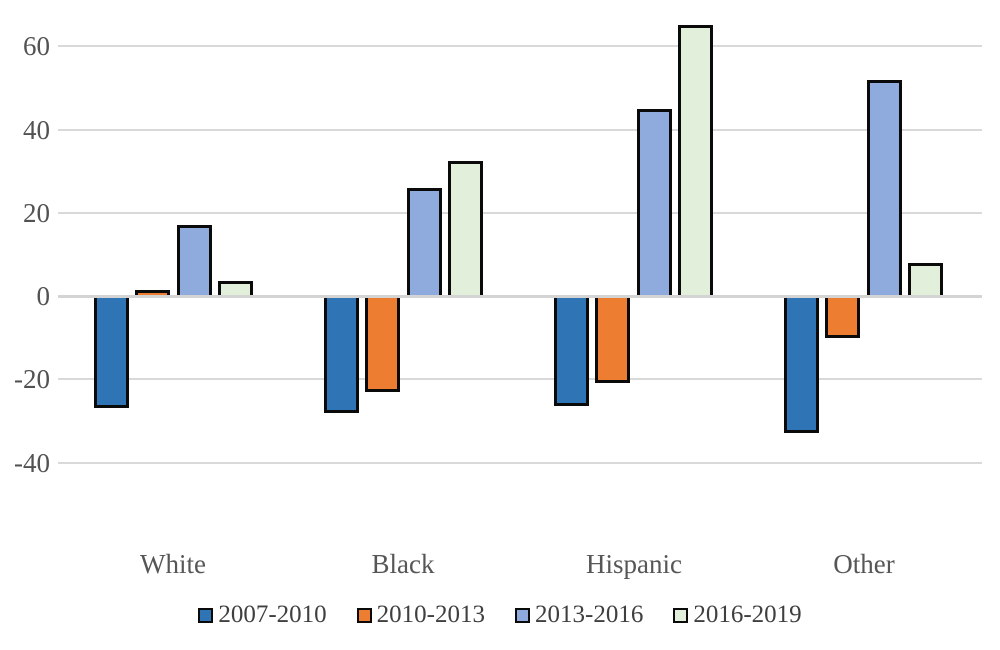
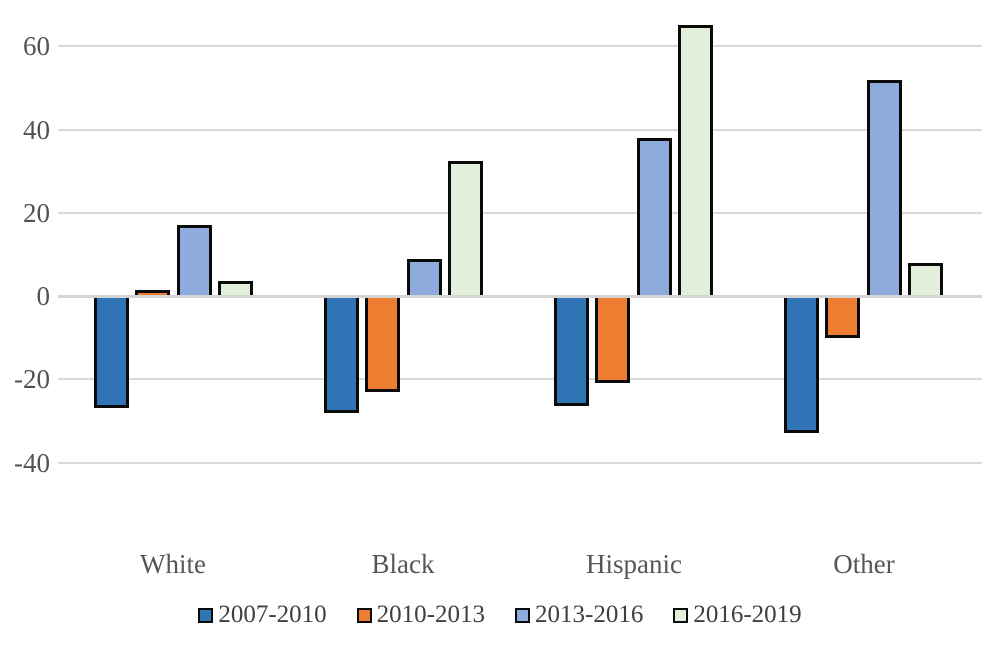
2013-2016/Black: 26 -> 9
2013-2016/Hispanic: 45 -> 38
